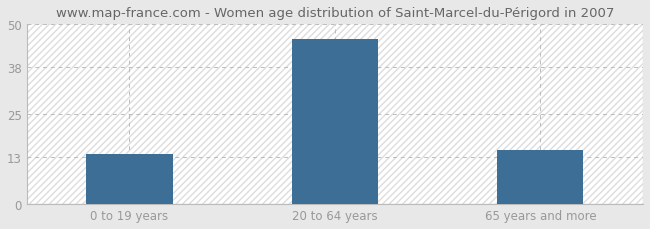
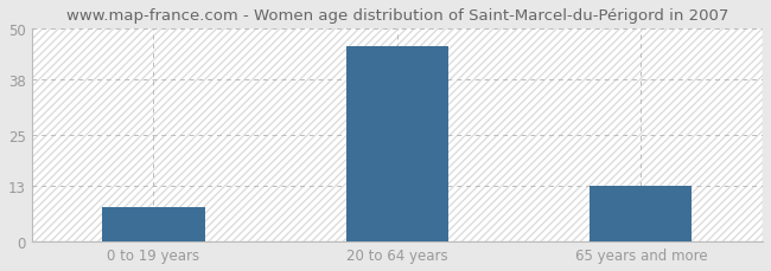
0 to 19 years: 14 -> 8
65 years and more: 15 -> 13
